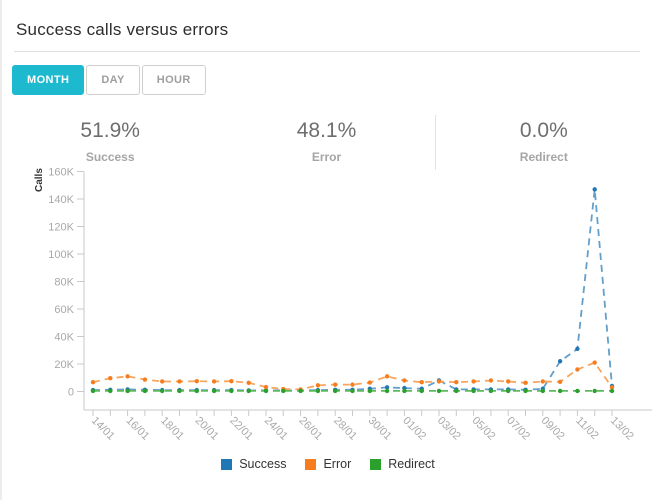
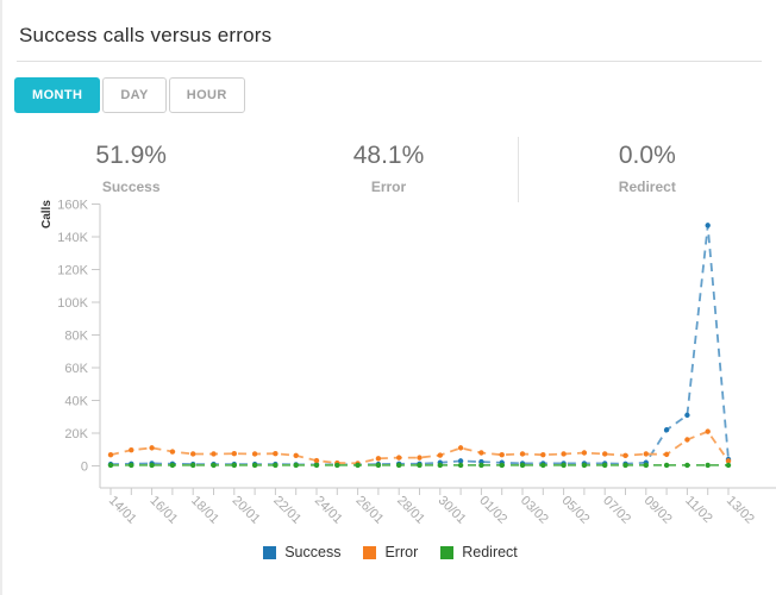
Success/03/02: 8K -> 2K
